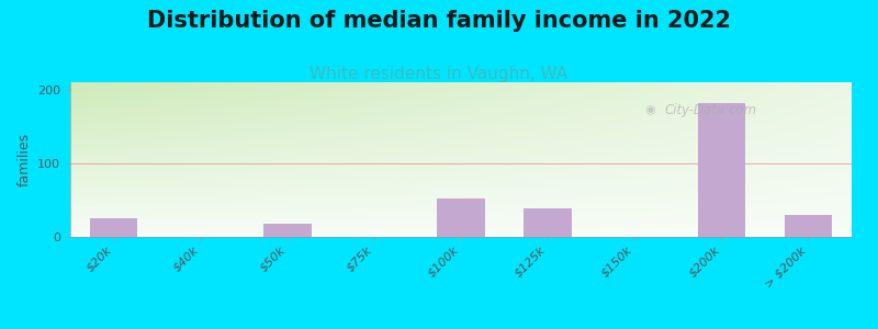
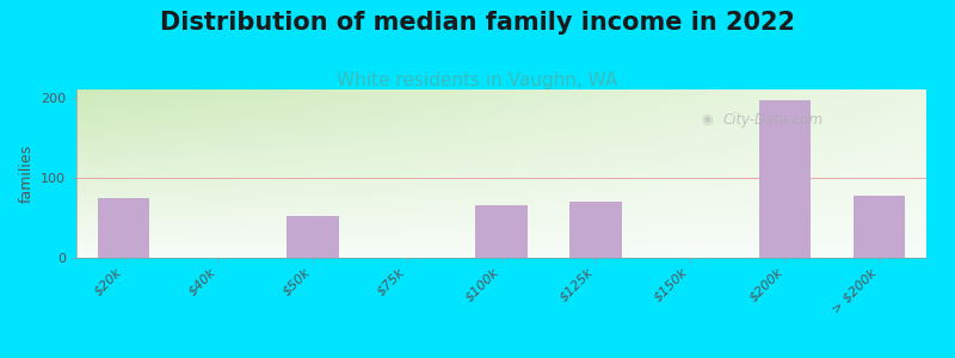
$20k: 25 -> 74
$50k: 18 -> 52
$100k: 52 -> 66
$125k: 38 -> 70
$200k: 182 -> 196
> $200k: 30 -> 78
